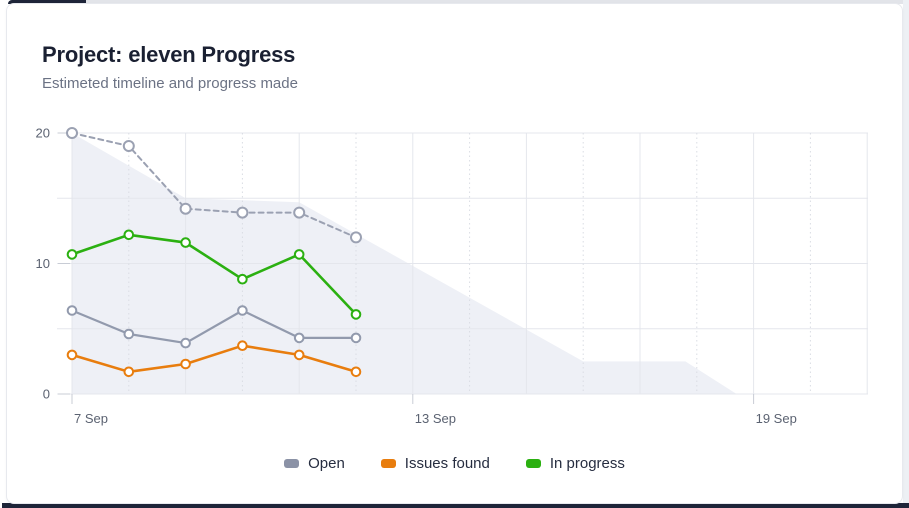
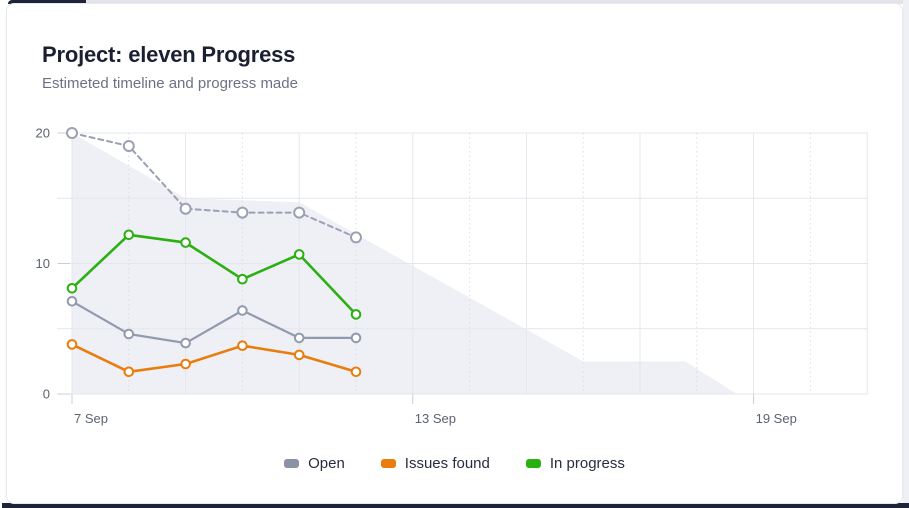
Open/7 Sep: 6.4 -> 7.1
Issues found/7 Sep: 3.0 -> 3.8
In progress/7 Sep: 10.7 -> 8.1
